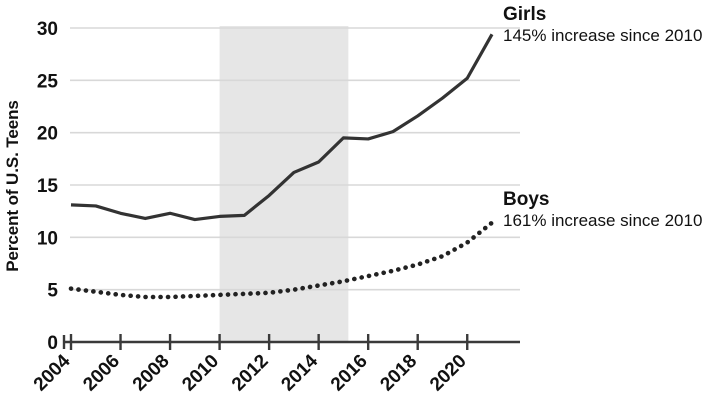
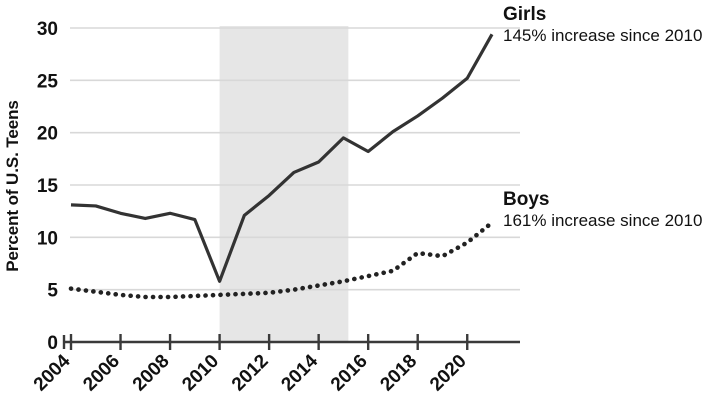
Girls/2010: 12.0 -> 5.8
Girls/2016: 19.4 -> 18.2
Boys/2018: 7.4 -> 8.5
